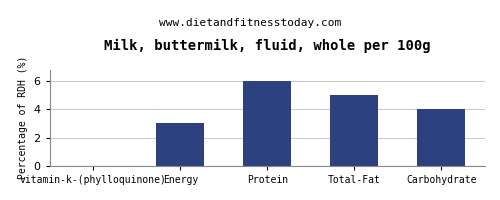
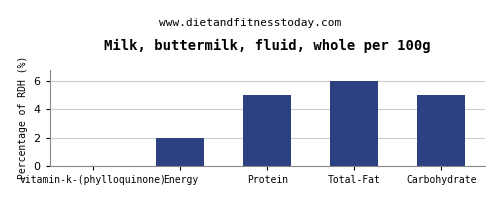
Energy: 3 -> 2
Protein: 6 -> 5
Total-Fat: 5 -> 6
Carbohydrate: 4 -> 5
